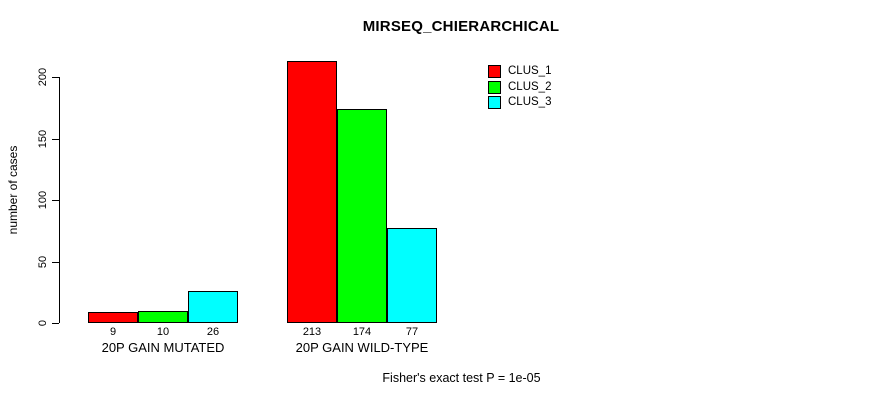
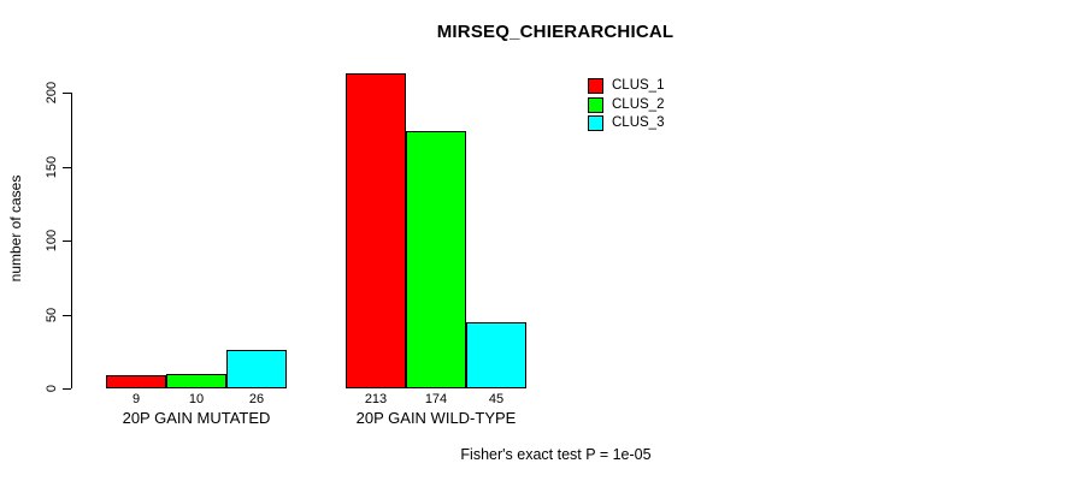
CLUS_3/20P GAIN WILD-TYPE: 77 -> 45
